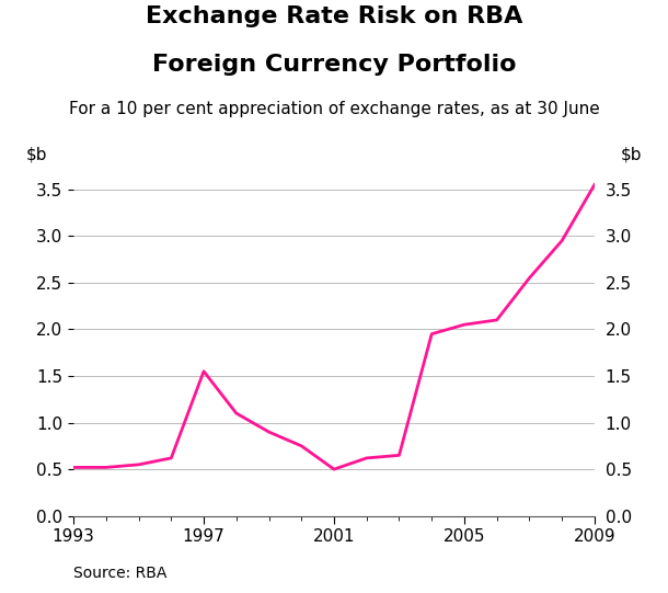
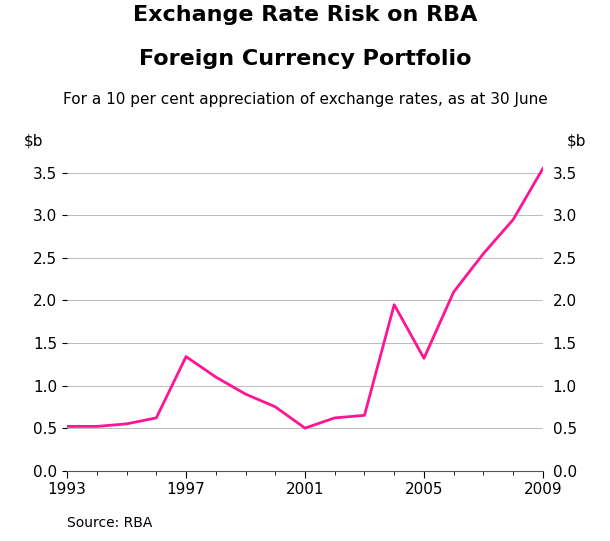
1997: 1.55 -> 1.34
2005: 2.05 -> 1.32
